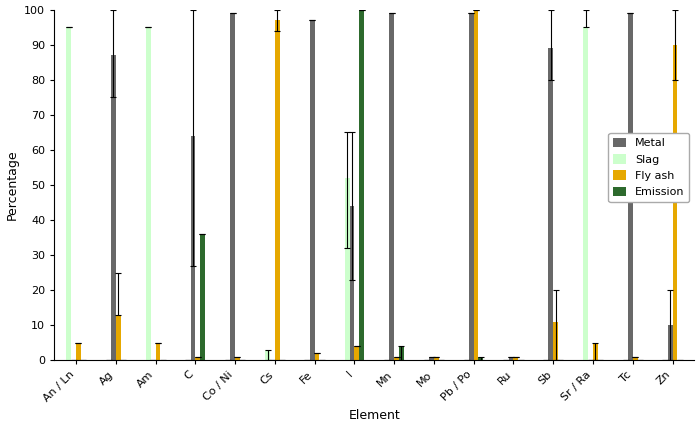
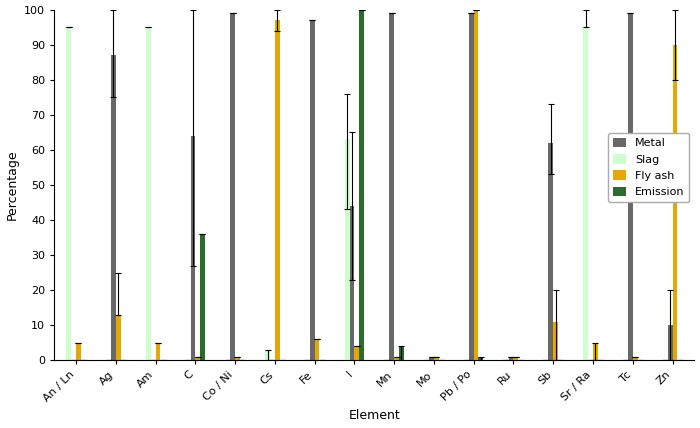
Fly ash/Fe: 2 -> 6
Slag/I: 52 -> 63
Metal/Sb: 89 -> 62
